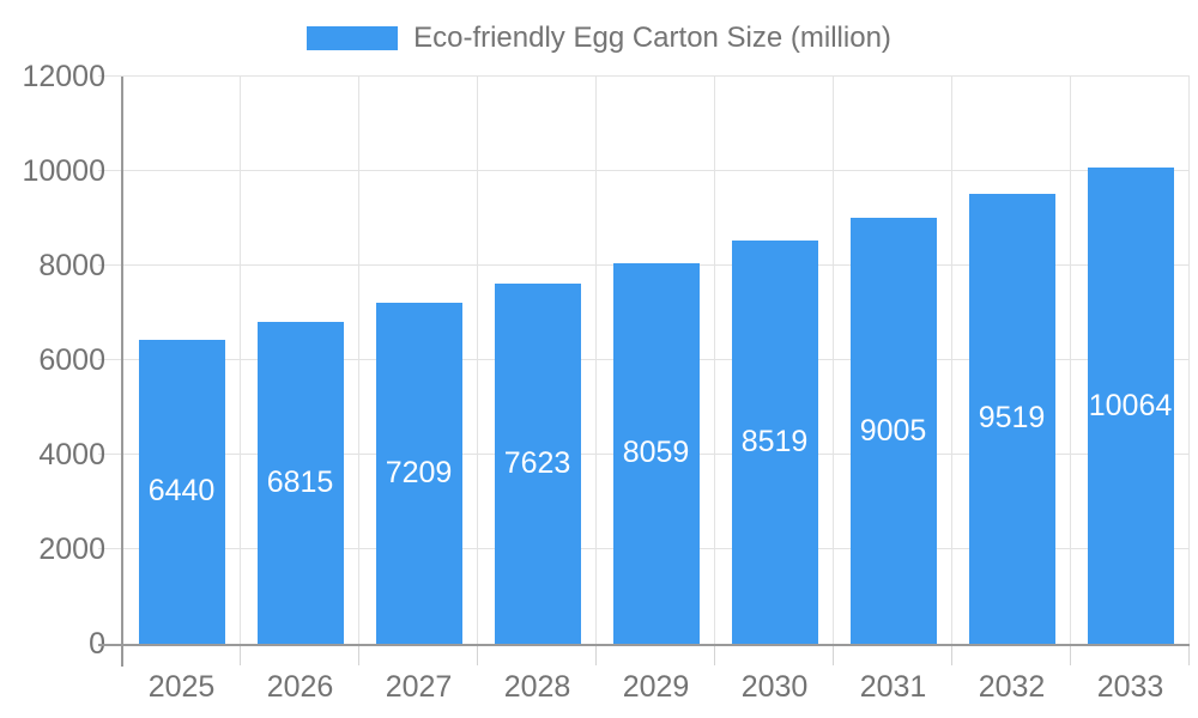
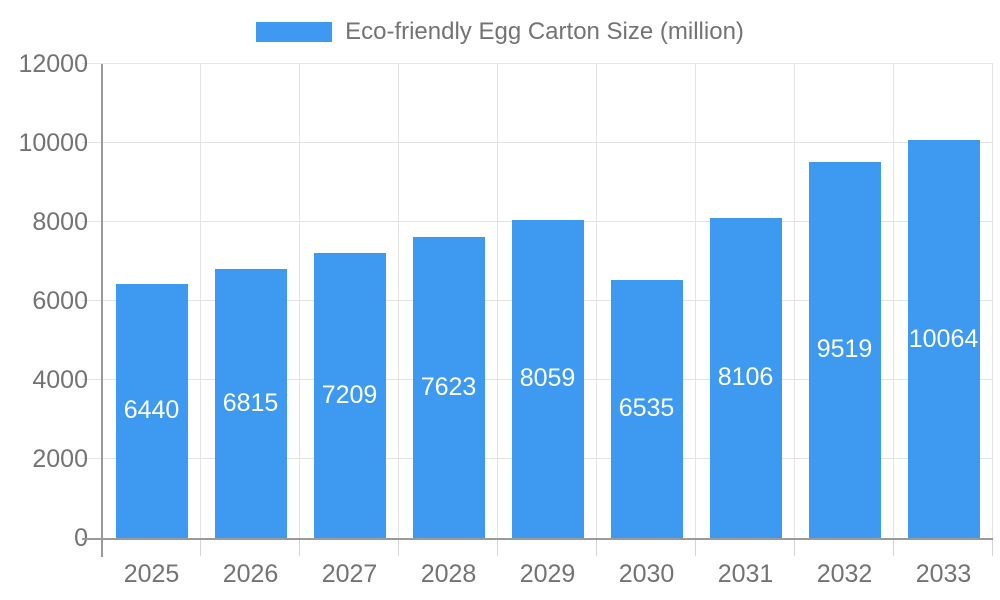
2030: 8519 -> 6535
2031: 9005 -> 8106
